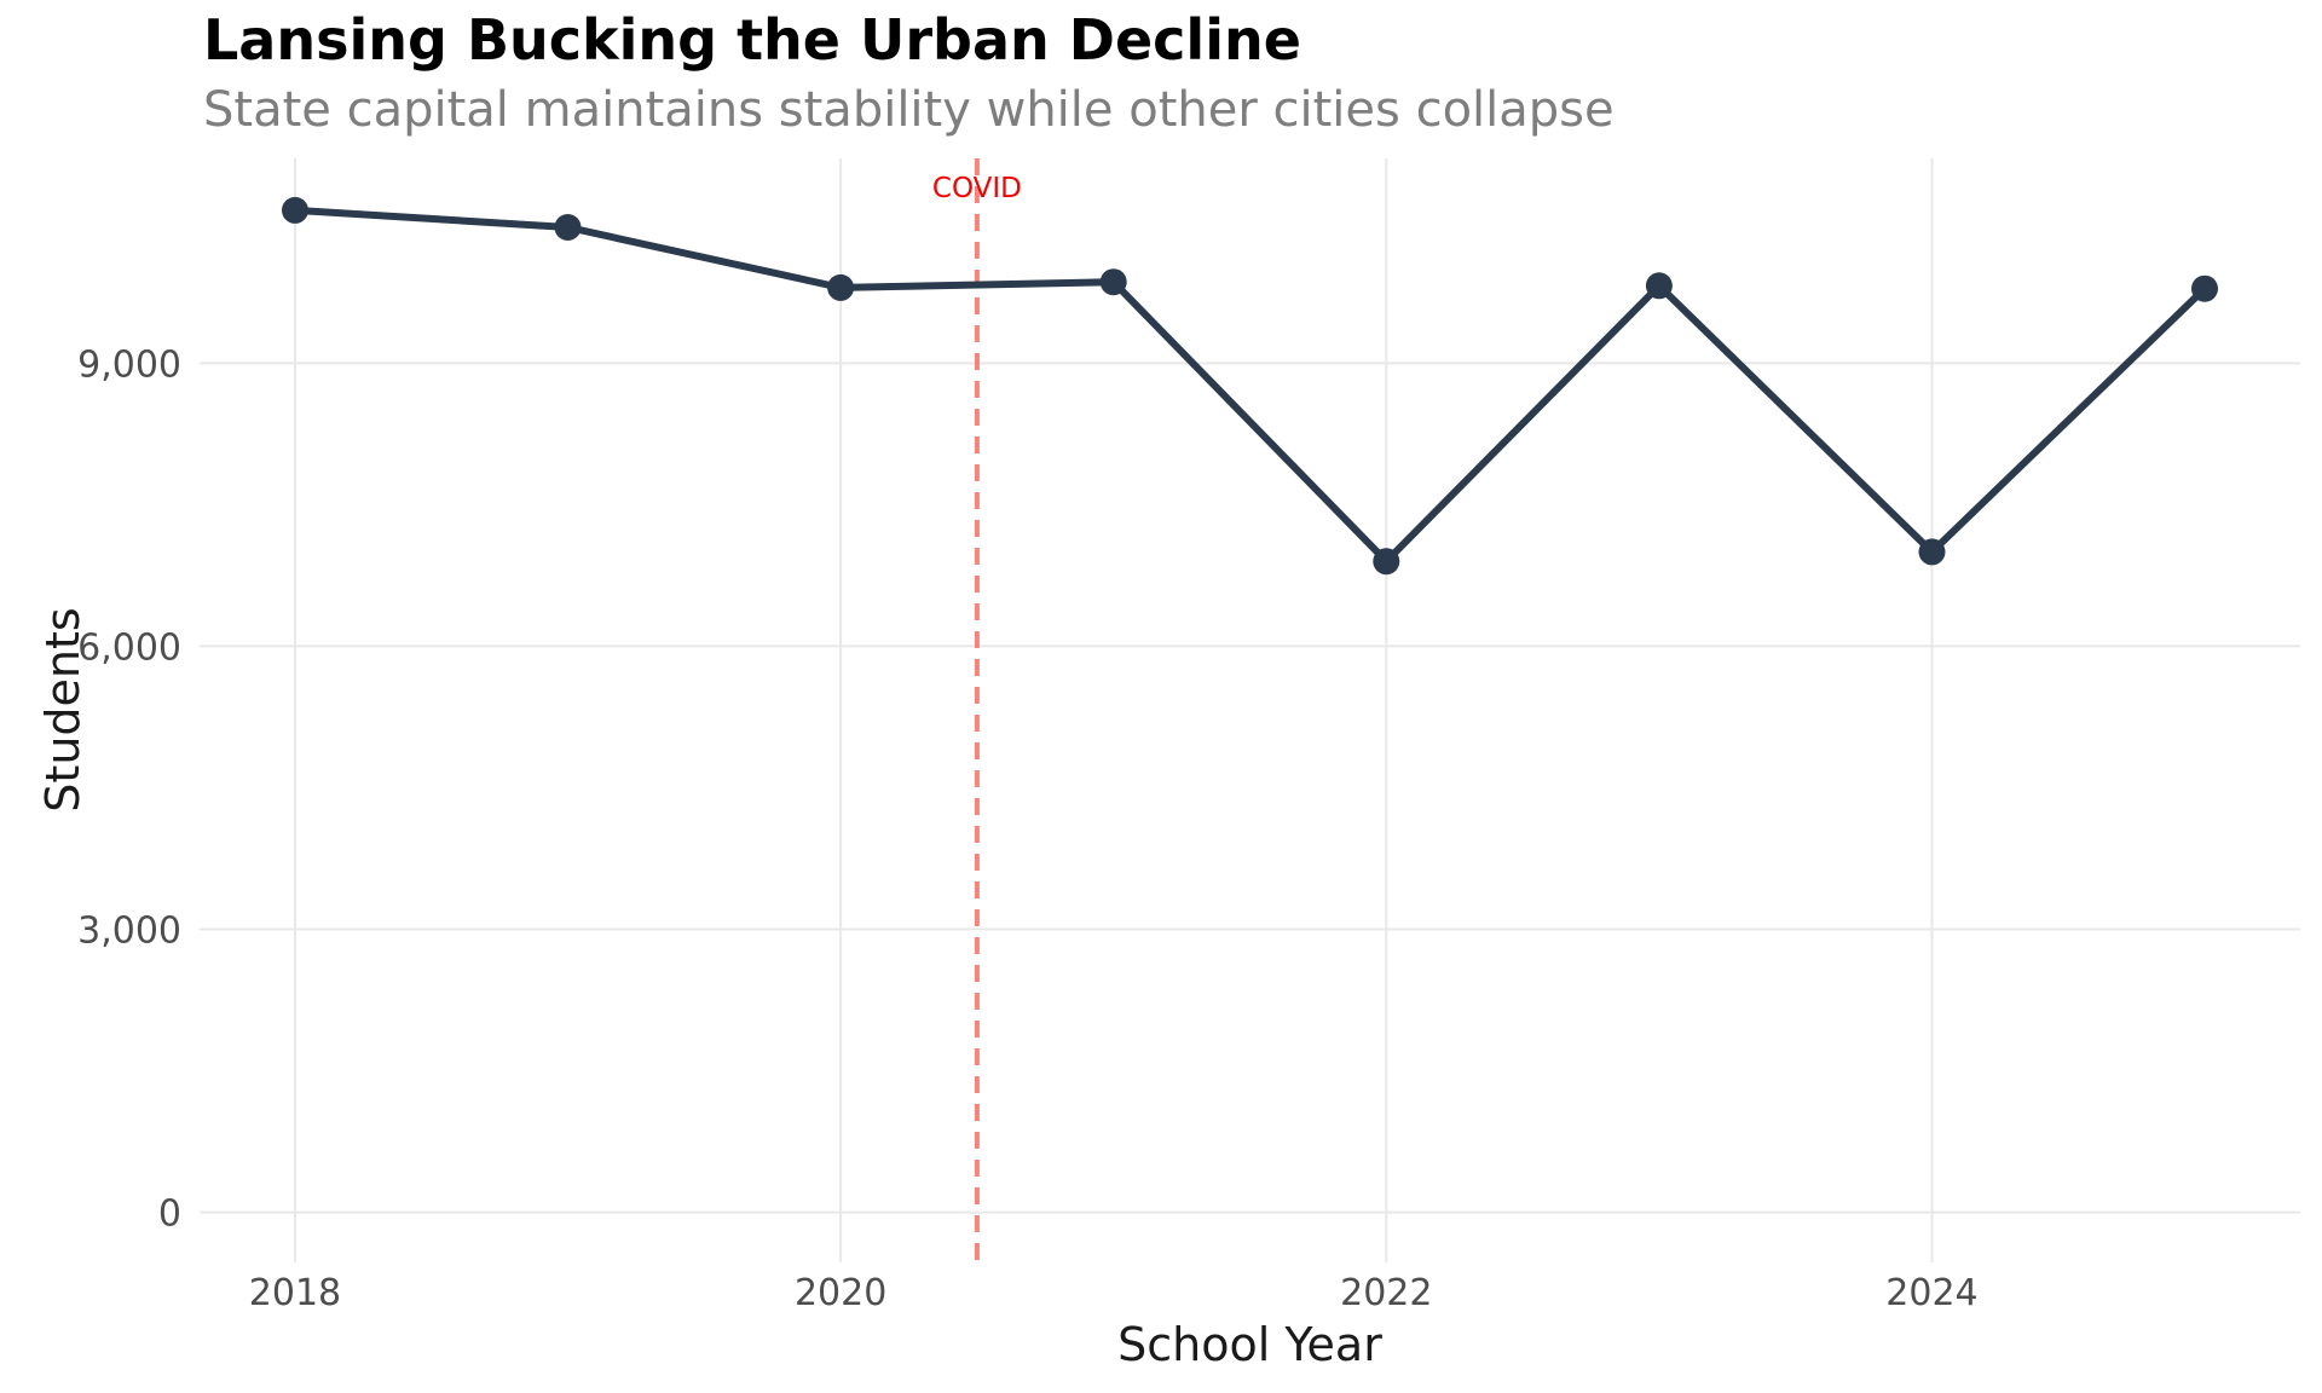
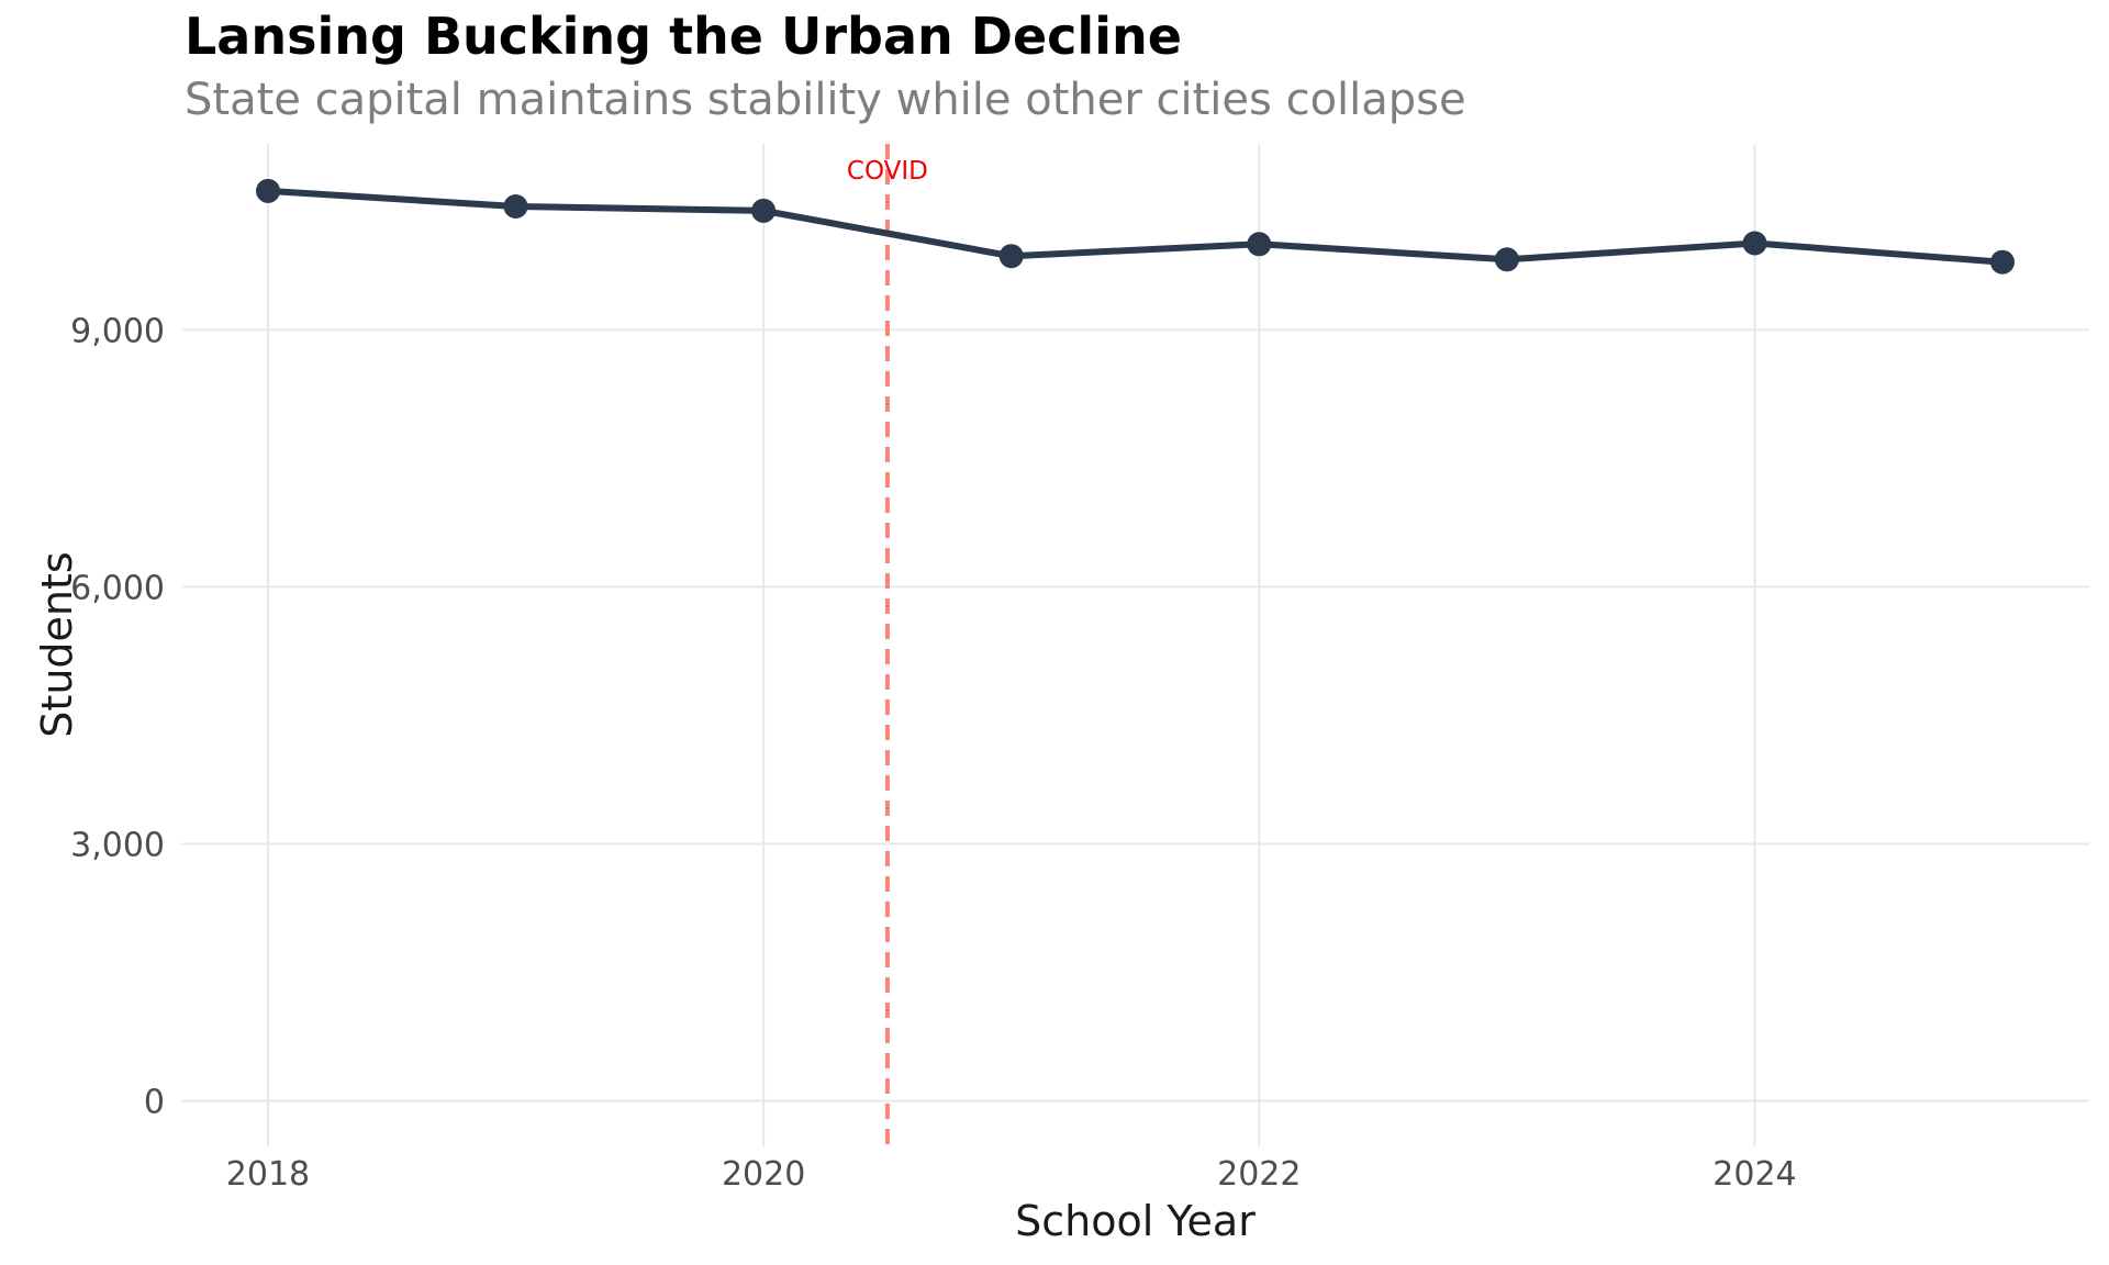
2020: 9800 -> 10400
2022: 6900 -> 10000
2024: 7000 -> 10000
